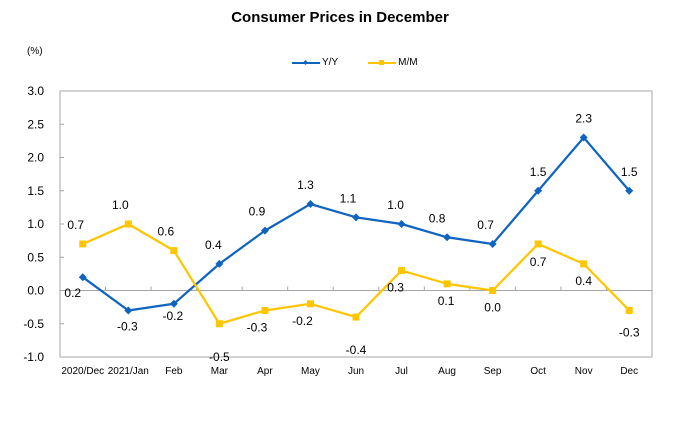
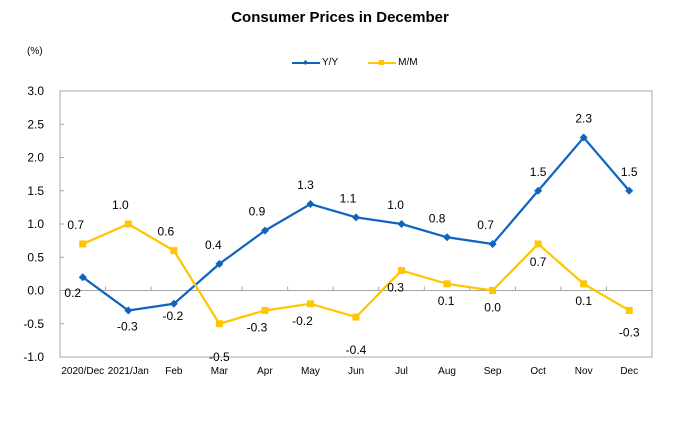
M/M/Nov: 0.4 -> 0.1
